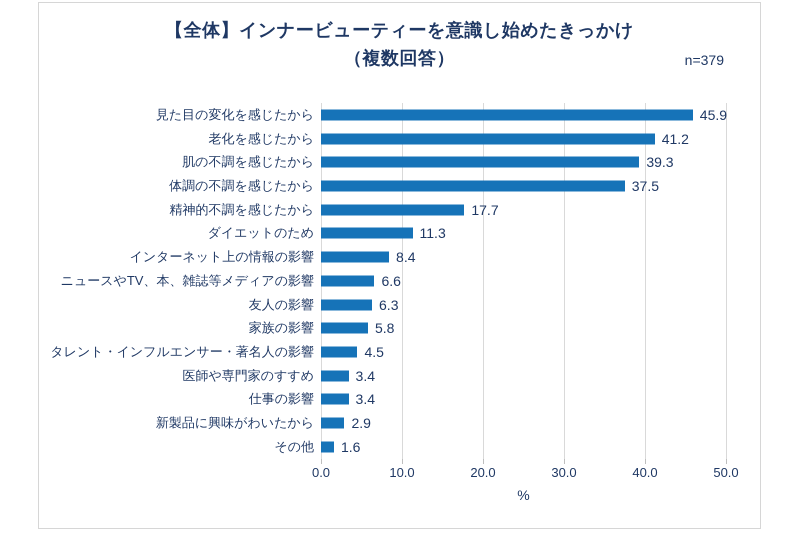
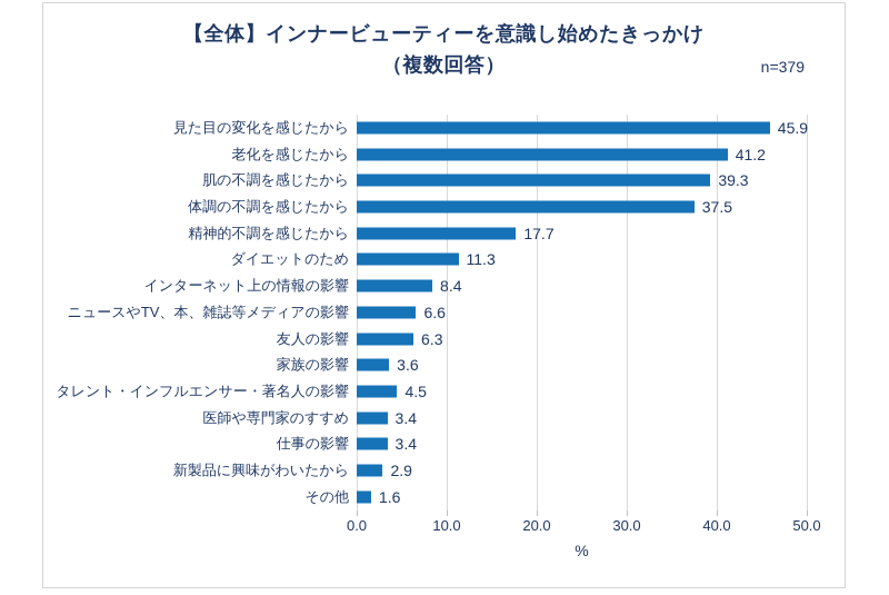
家族の影響: 5.8 -> 3.6
